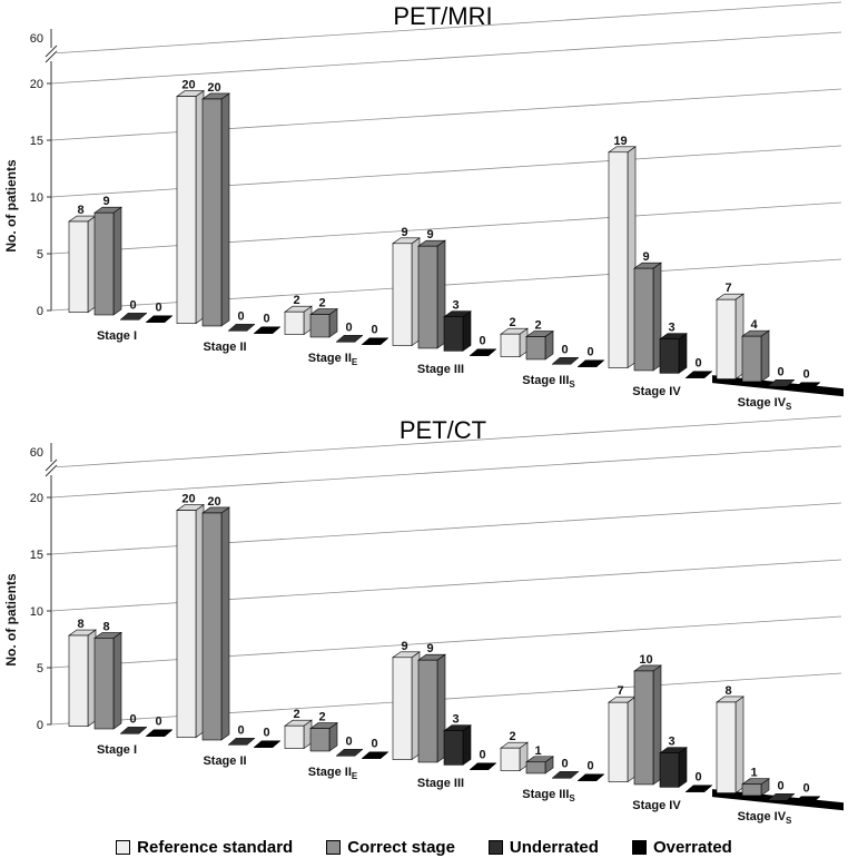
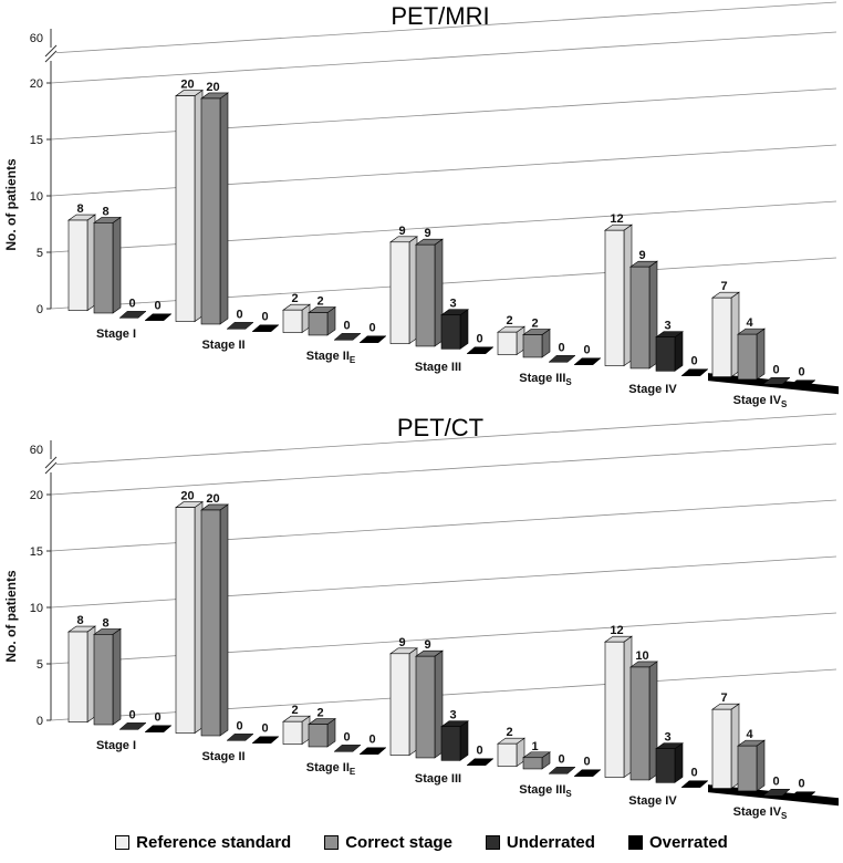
PET/MRI/Correct stage/Stage I: 9 -> 8
PET/MRI/Reference standard/Stage IV: 19 -> 12
PET/CT/Reference standard/Stage IV: 7 -> 12
PET/CT/Reference standard/Stage IVS: 8 -> 7
PET/CT/Correct stage/Stage IVS: 1 -> 4
